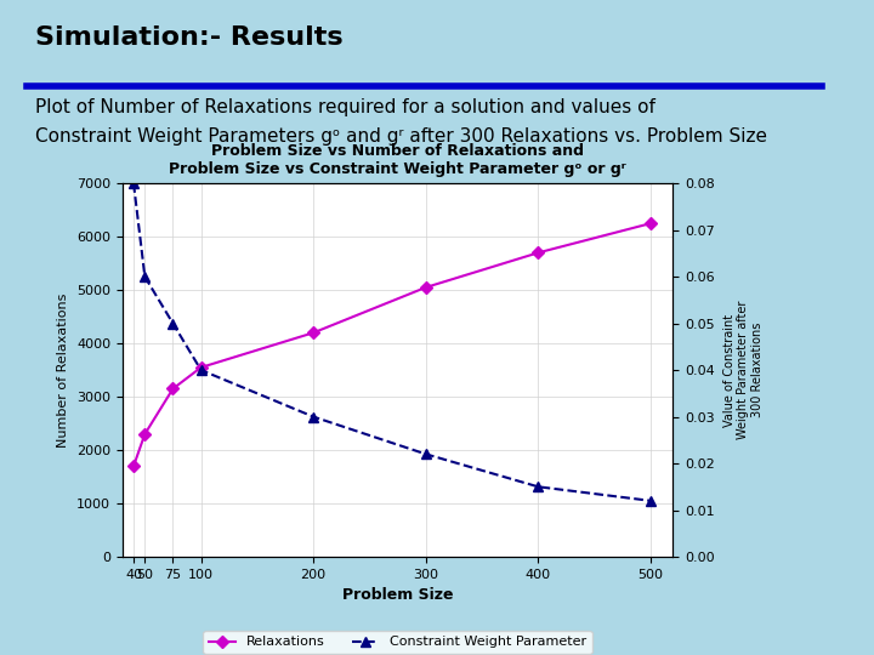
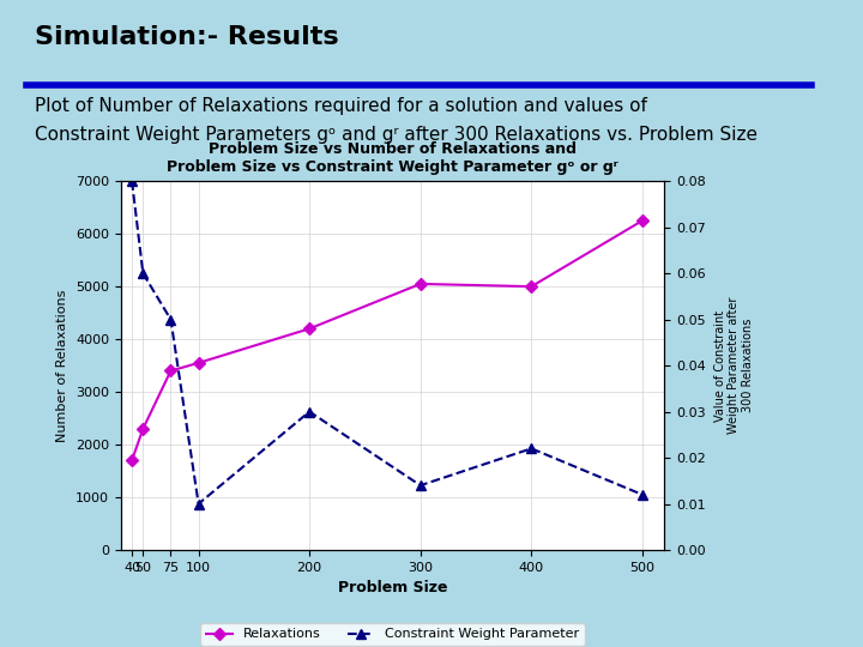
Relaxations/75: 3150 -> 3400
Constraint Weight Parameter/100: 0.040 -> 0.010
Constraint Weight Parameter/300: 0.022 -> 0.014
Relaxations/400: 5700 -> 5000
Constraint Weight Parameter/400: 0.015 -> 0.022
